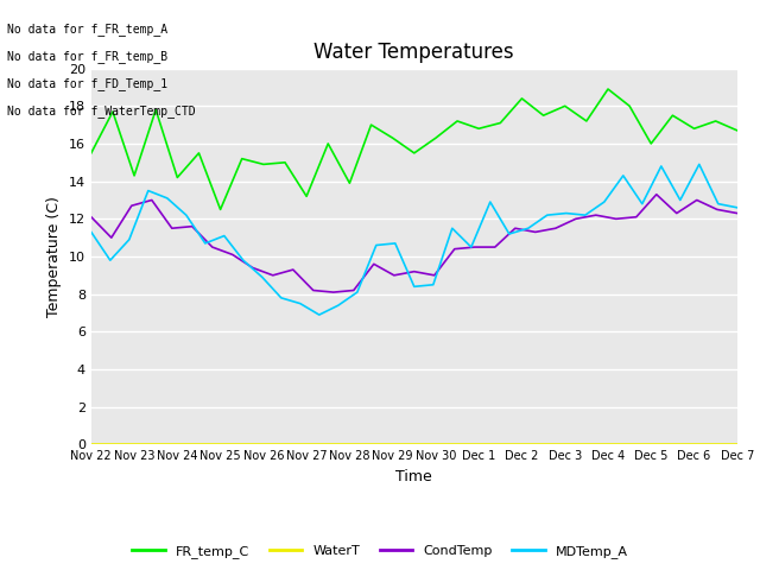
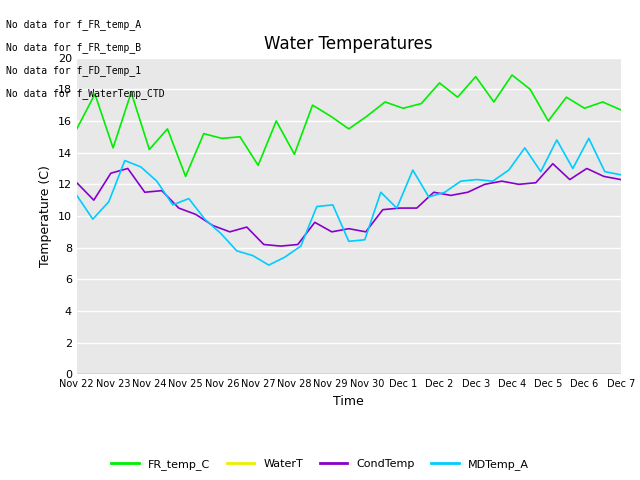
FR_temp_C/Dec 3: 18.0 -> 18.8
